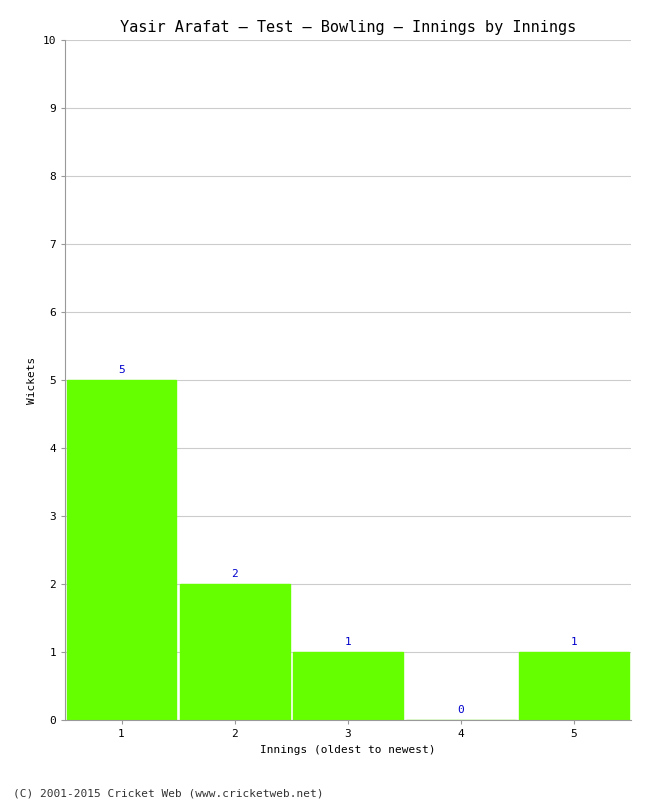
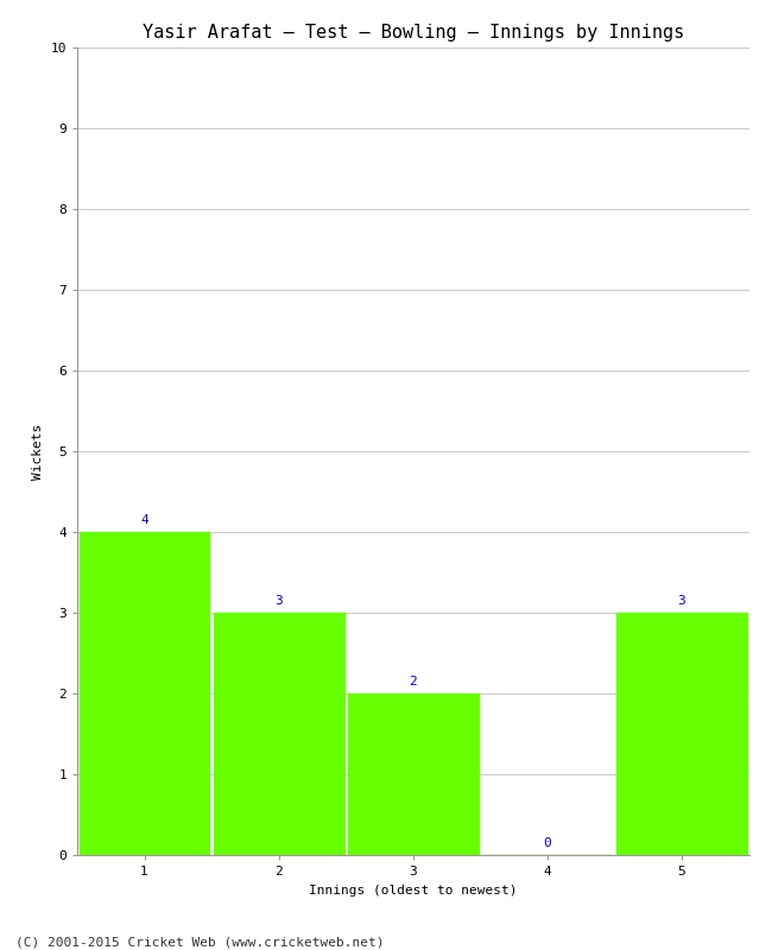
1: 5 -> 4
2: 2 -> 3
3: 1 -> 2
5: 1 -> 3
